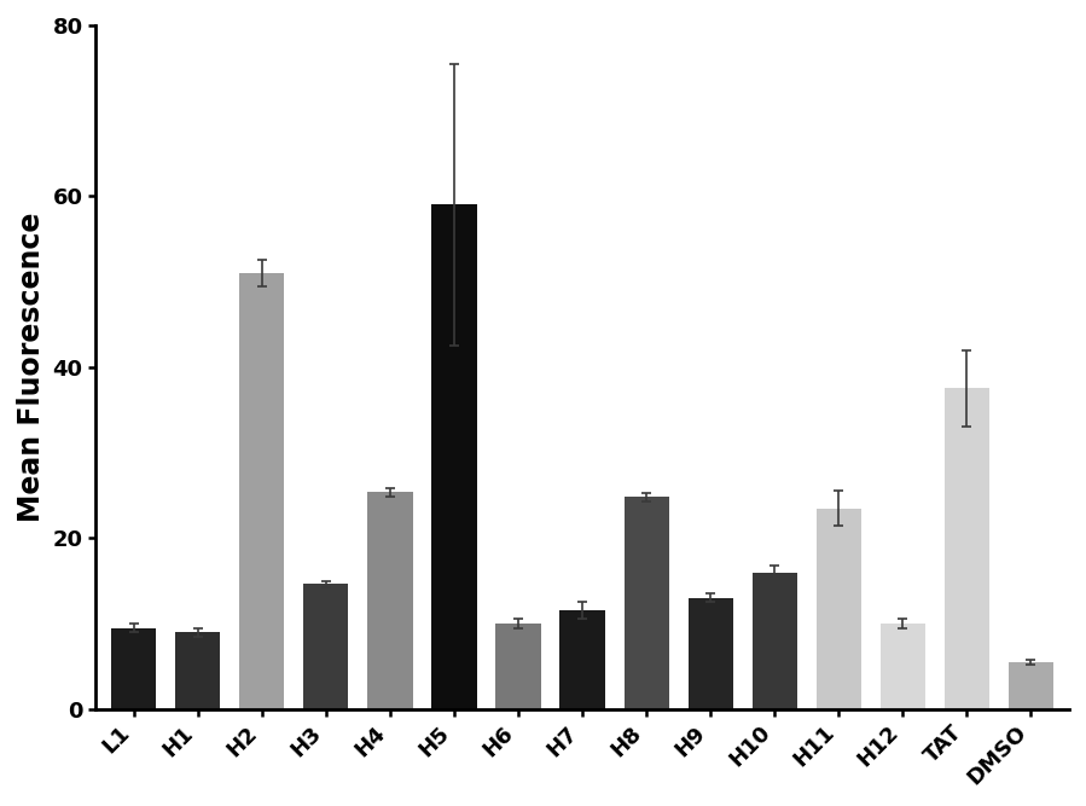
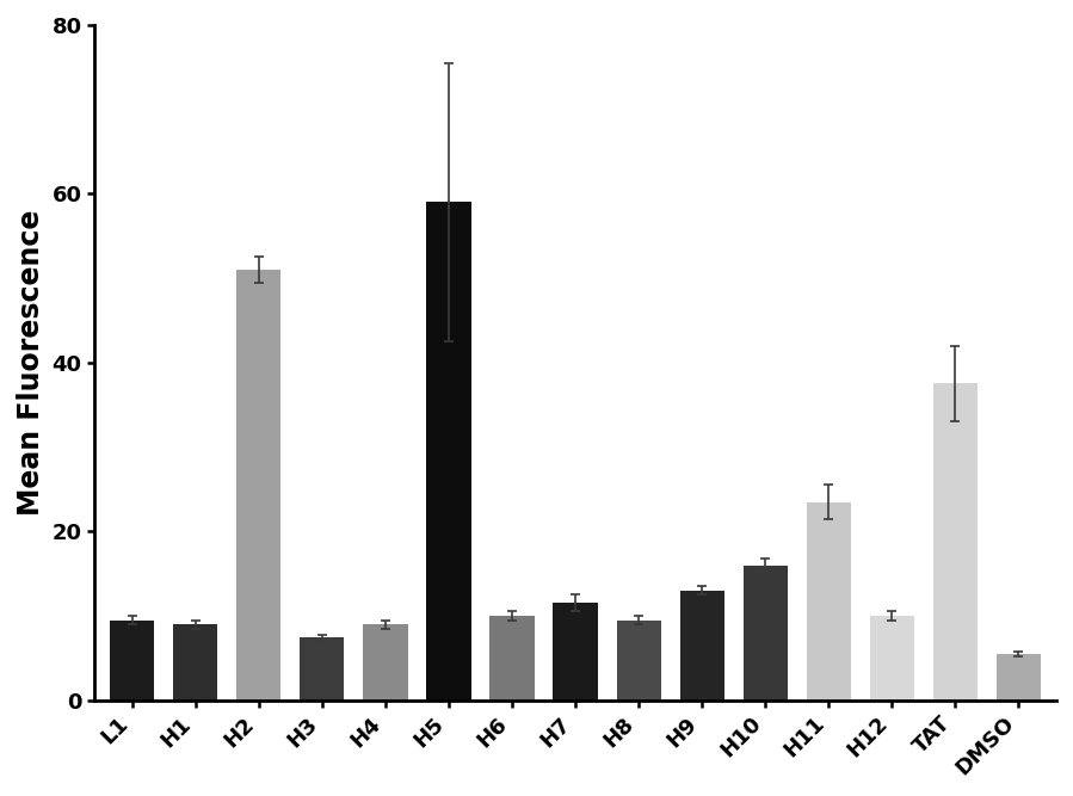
H3: 14.6 -> 7.5
H4: 25.4 -> 9.0
H8: 24.8 -> 9.5
